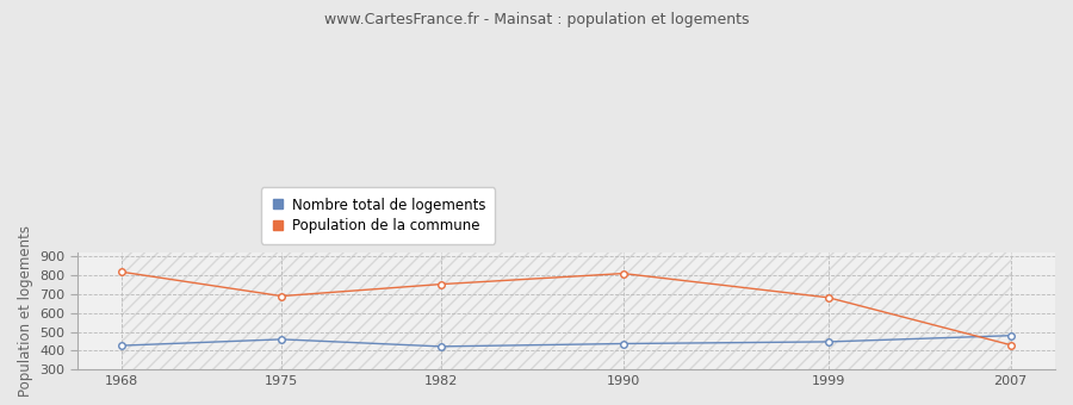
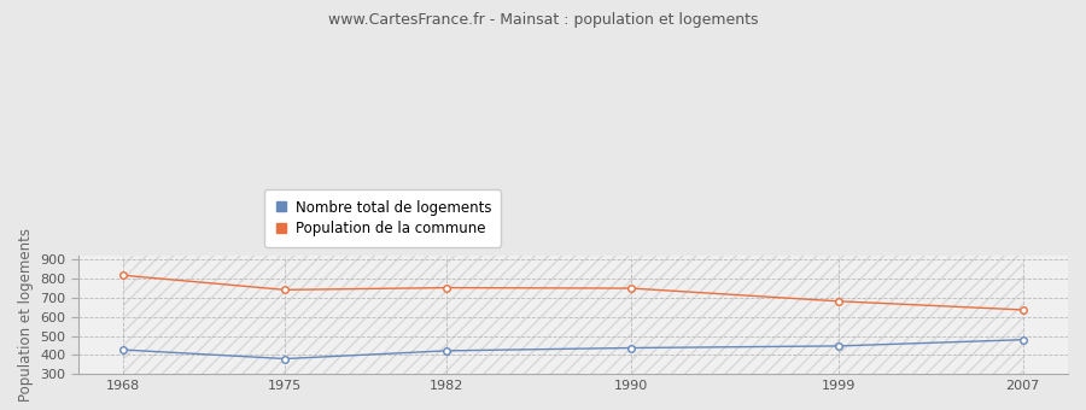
Nombre total de logements/1975: 460 -> 380
Population de la commune/1975: 690 -> 740
Population de la commune/1990: 810 -> 750
Population de la commune/2007: 430 -> 640
